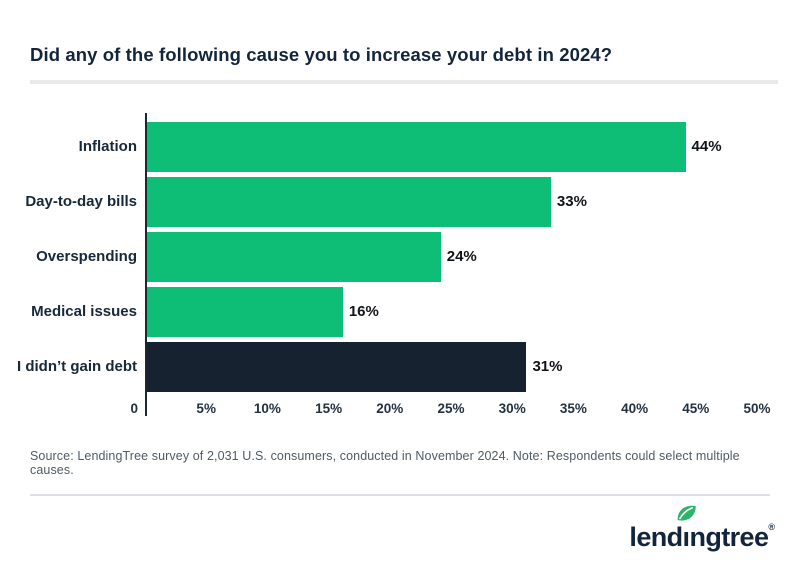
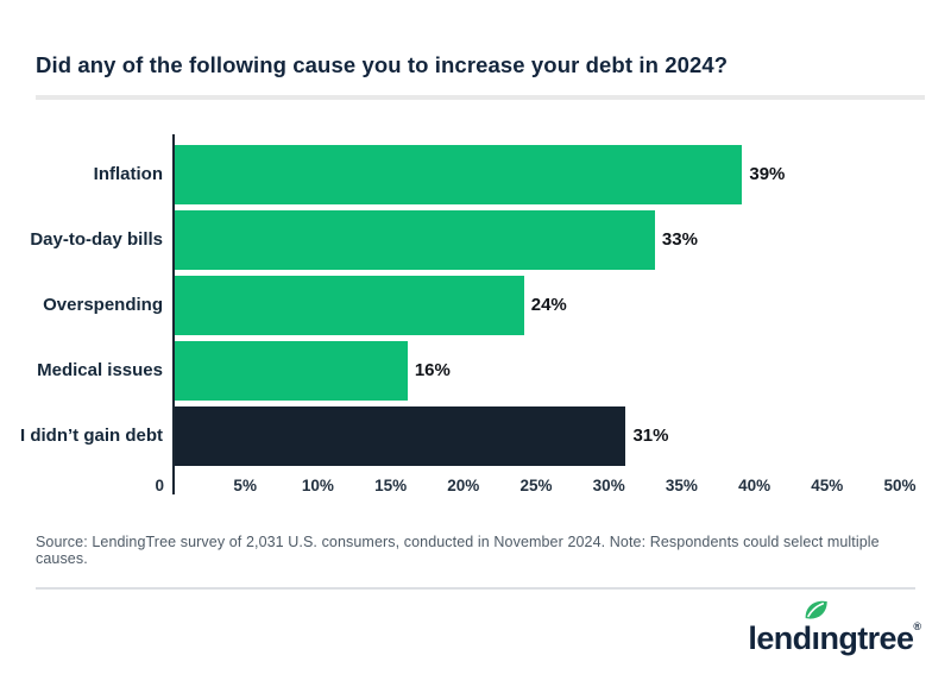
Inflation: 44% -> 39%
